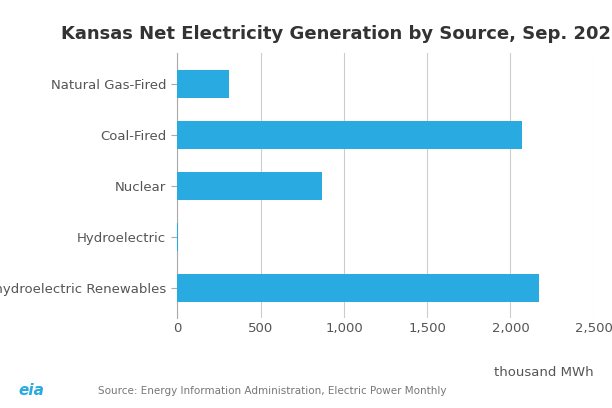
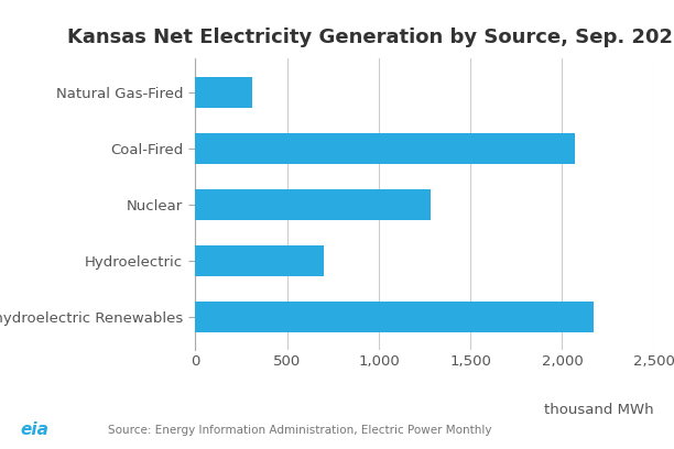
Nuclear: 870 -> 1,280
Hydroelectric: 0 -> 700
